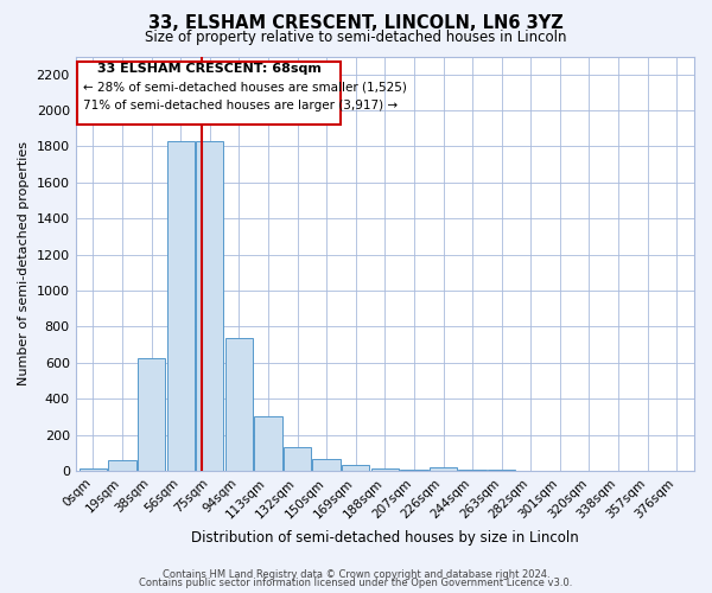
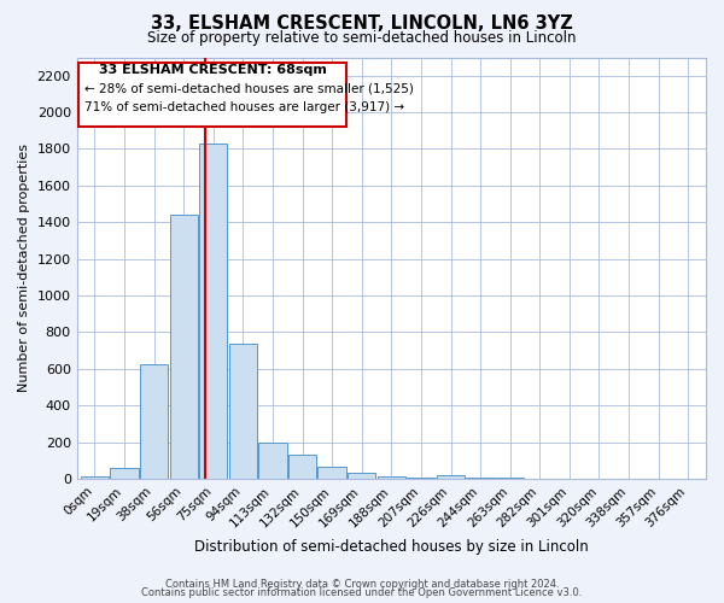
56sqm: 1830 -> 1440
113sqm: 300 -> 200
